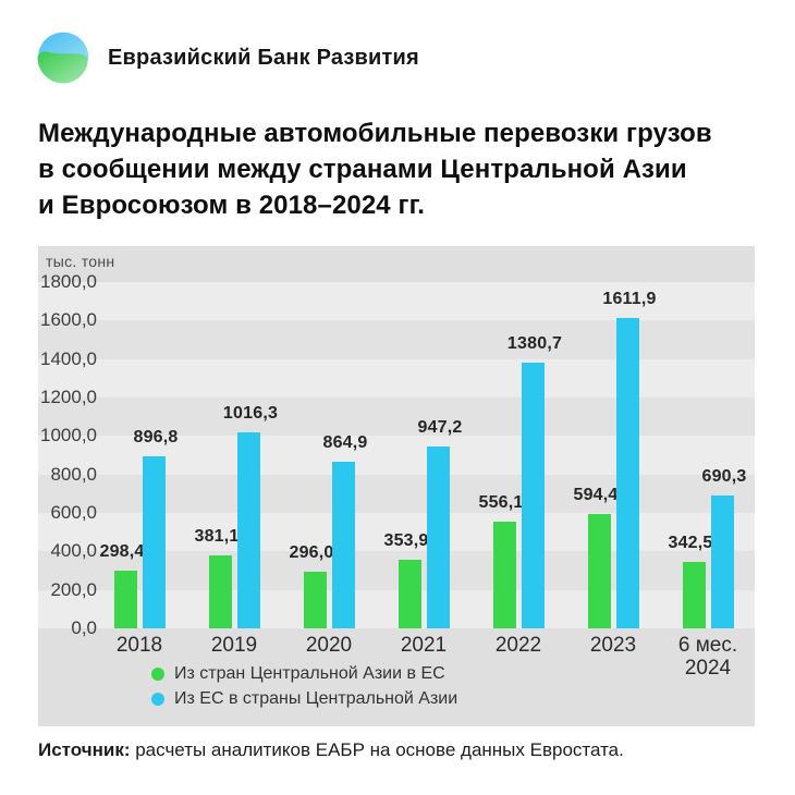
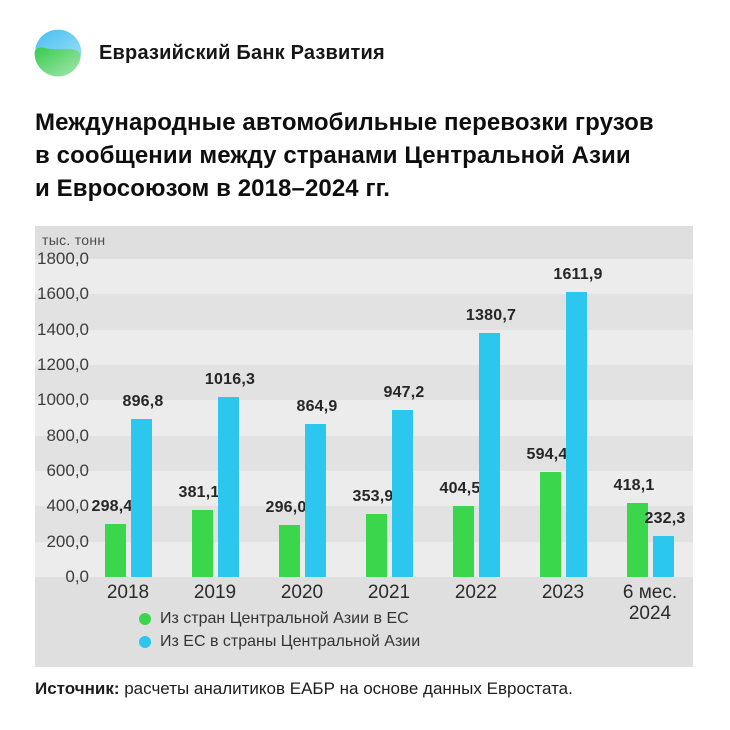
Из стран Центральной Азии в ЕС/2022: 556,1 -> 404,5
Из стран Центральной Азии в ЕС/6 мес. 2024: 342,5 -> 418,1
Из ЕС в страны Центральной Азии/6 мес. 2024: 690,3 -> 232,3
